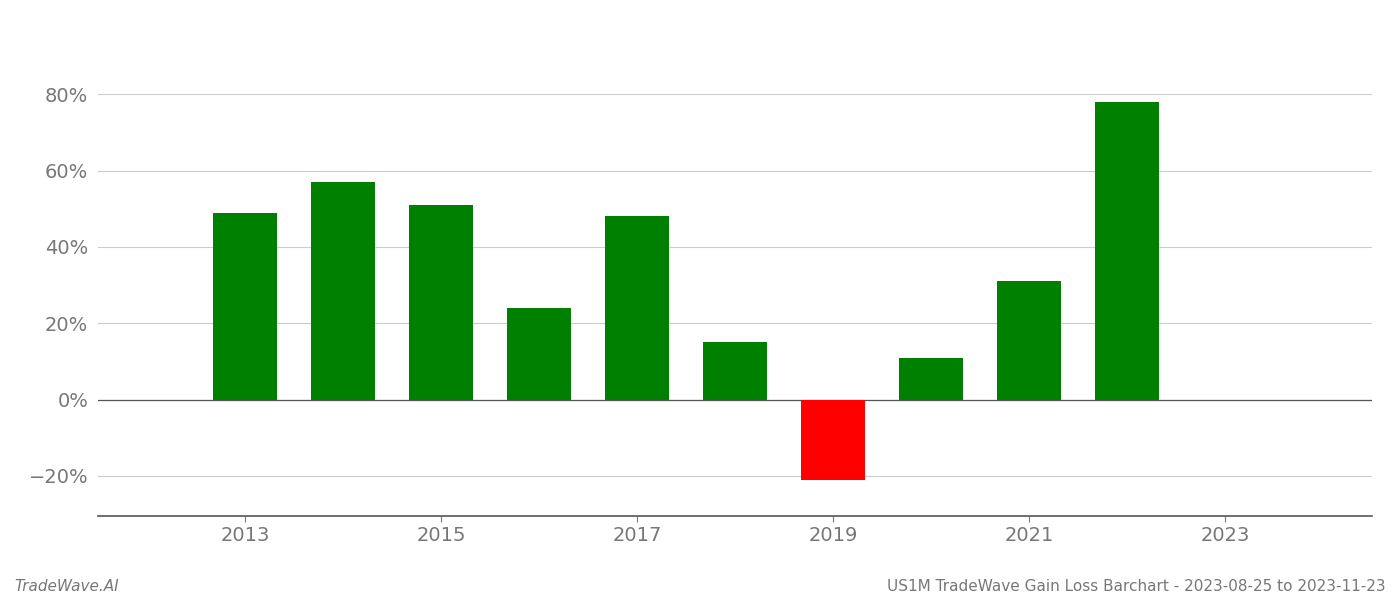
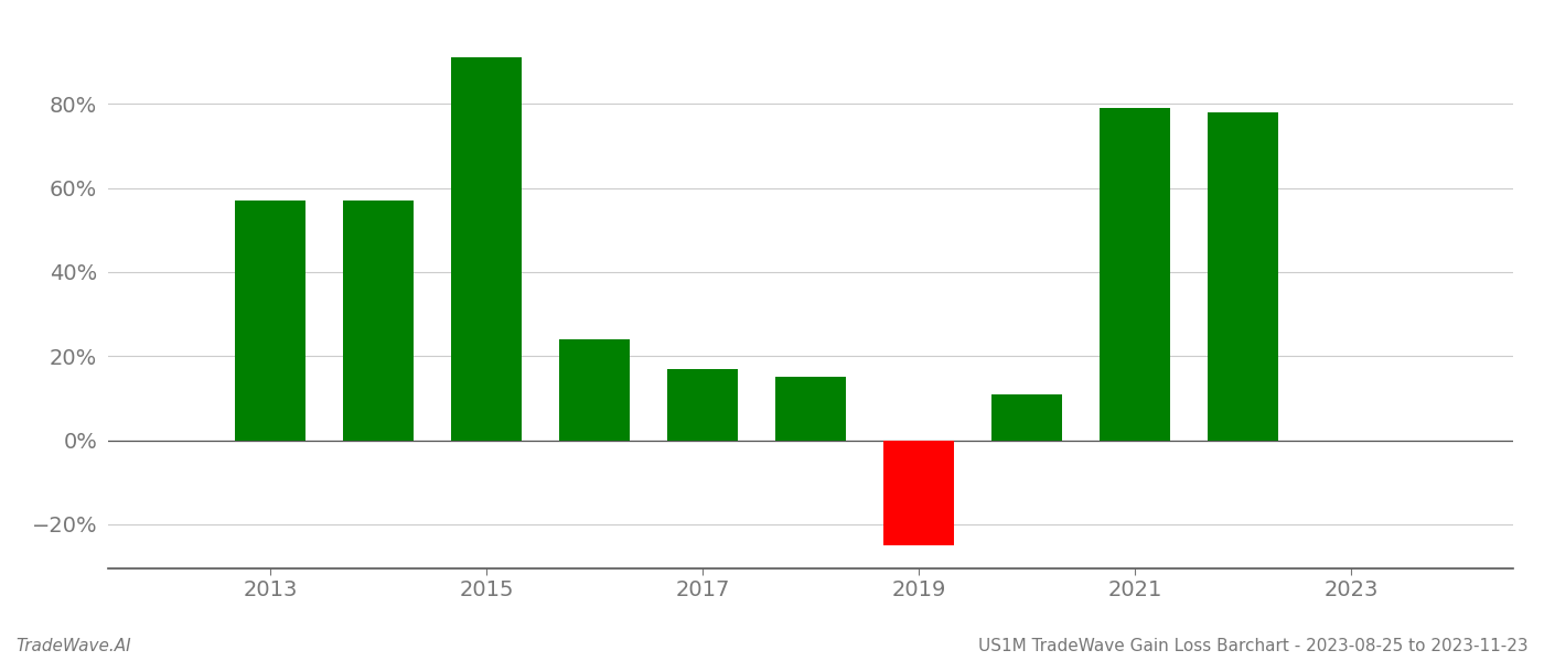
2013: 49% -> 57%
2015: 51% -> 91%
2017: 48% -> 17%
2019: -21% -> -25%
2021: 31% -> 79%
